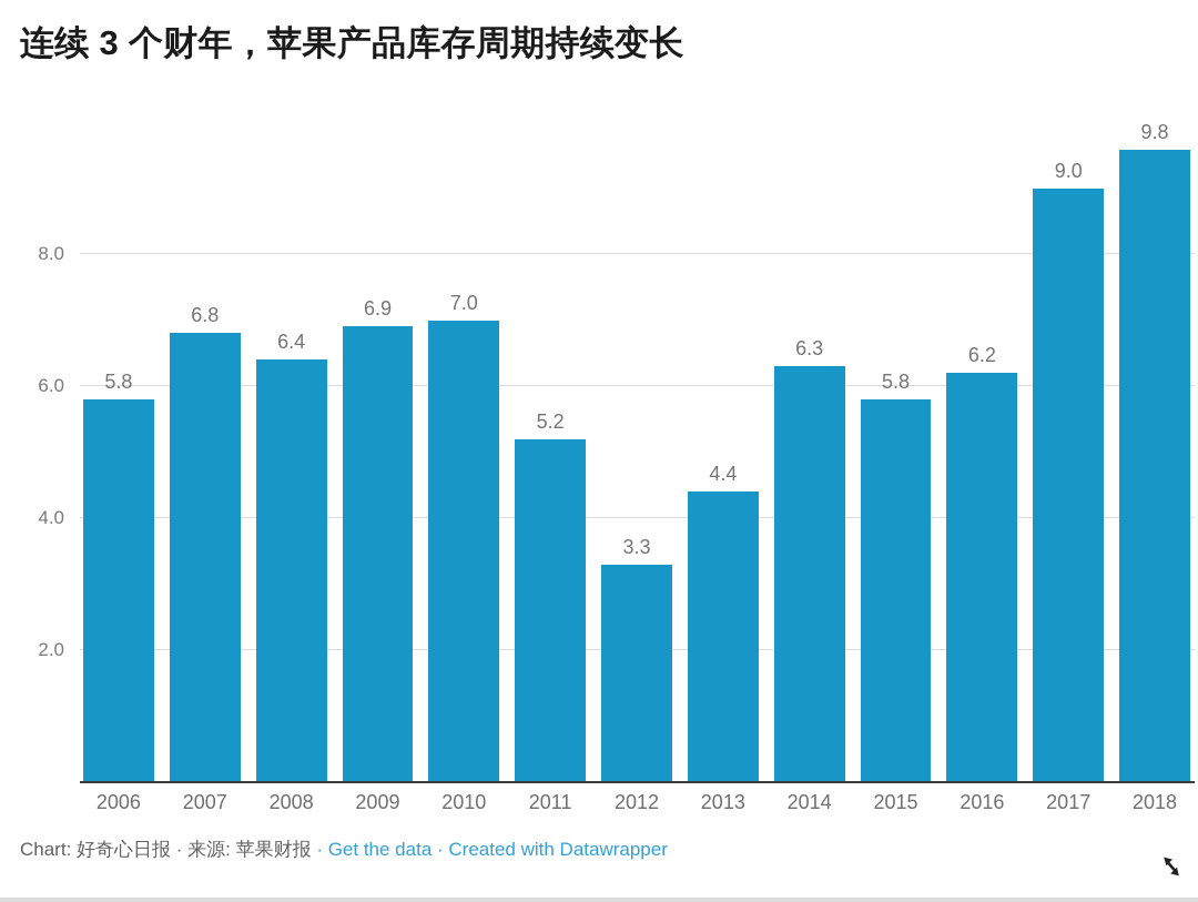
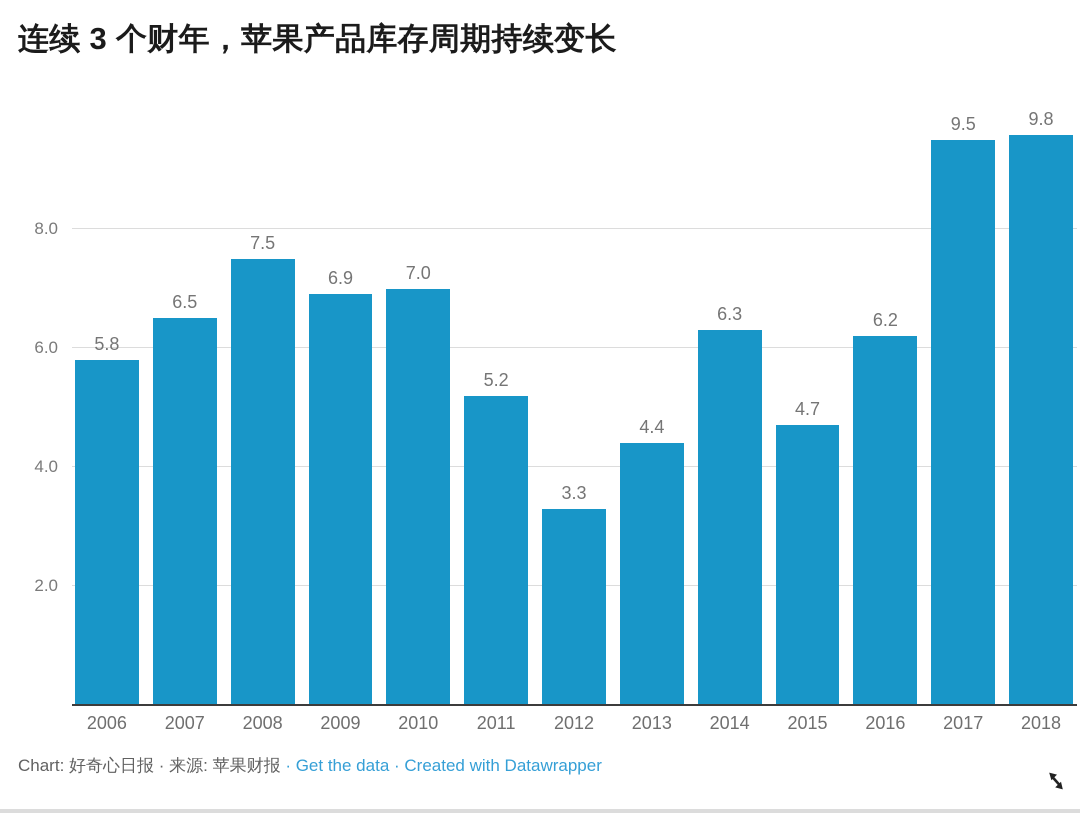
2007: 6.8 -> 6.5
2008: 6.4 -> 7.5
2015: 5.8 -> 4.7
2017: 9.0 -> 9.5
